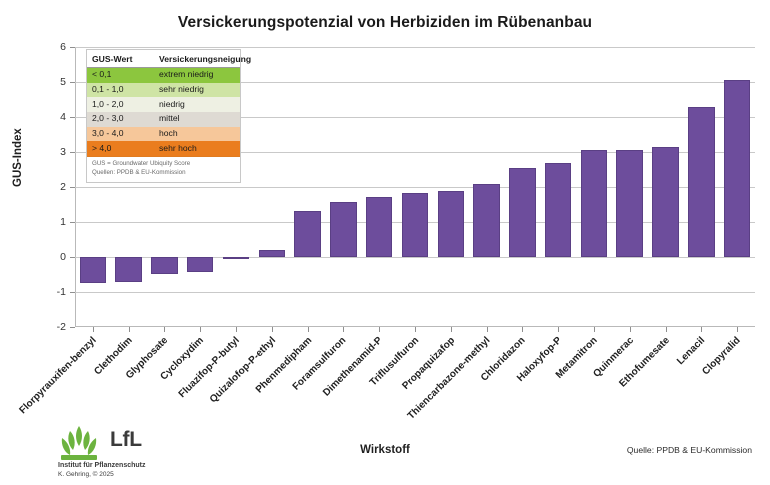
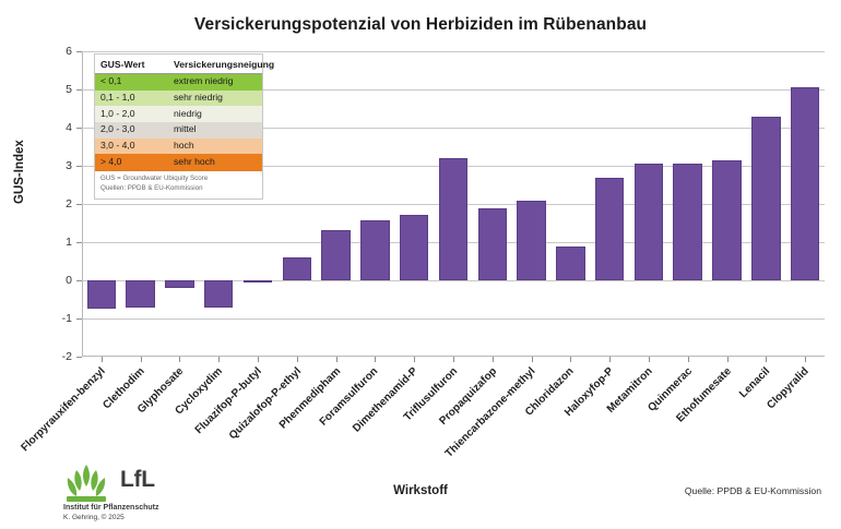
Glyphosate: -0.5 -> -0.2
Cycloxydim: -0.4 -> -0.7
Quizalofop-P-ethyl: 0.2 -> 0.6
Triflusulfuron: 1.8 -> 3.2
Chloridazon: 2.5 -> 0.9
